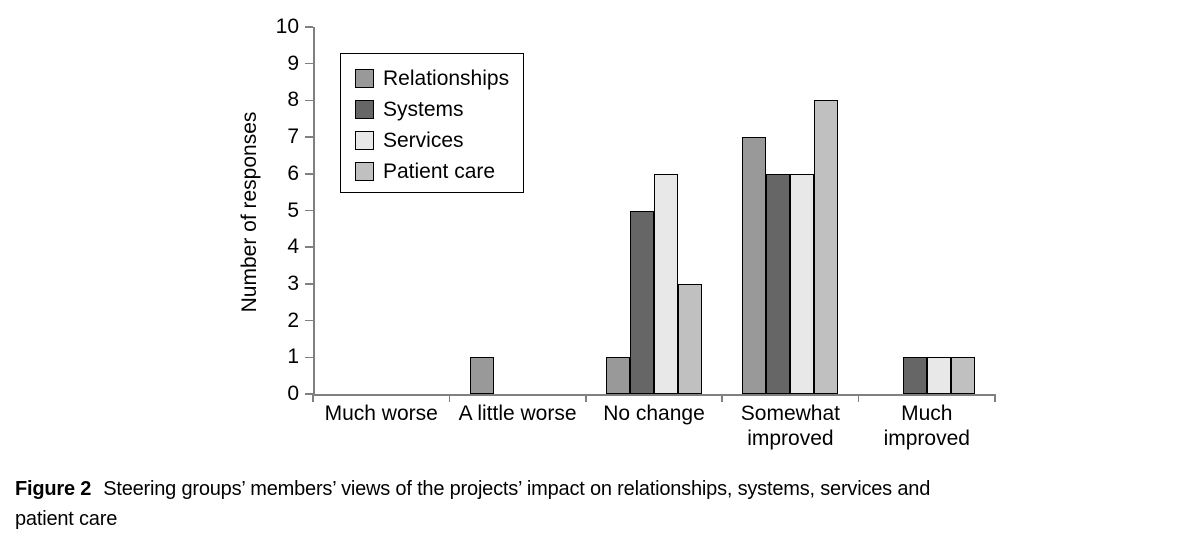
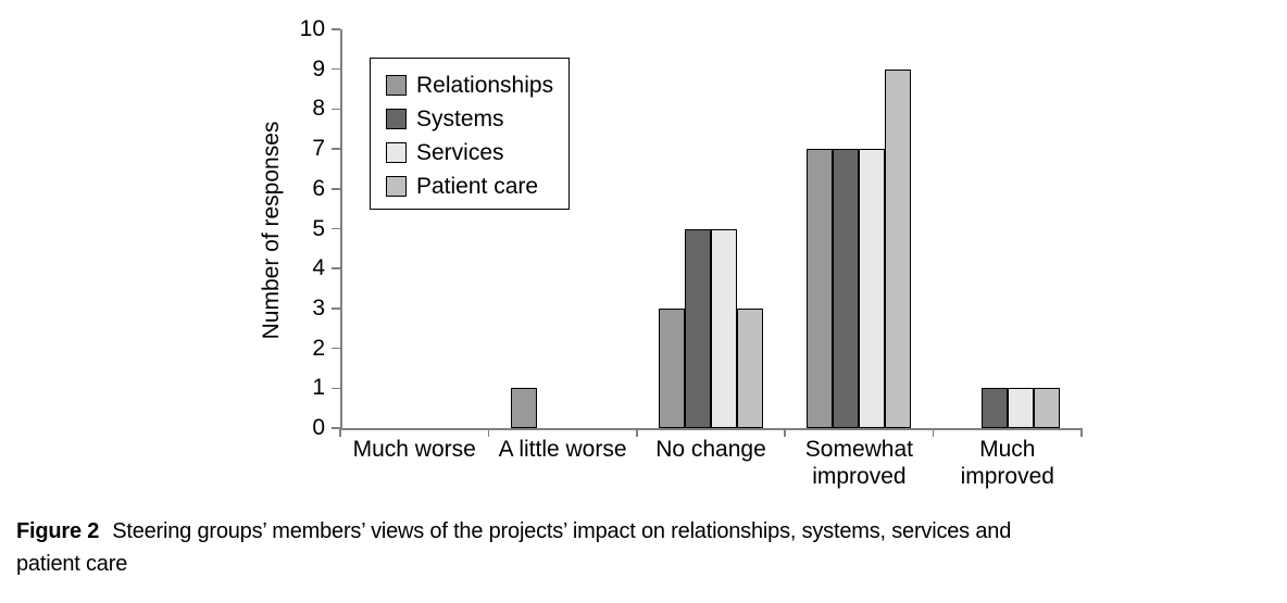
Relationships/No change: 1 -> 3
Services/No change: 6 -> 5
Systems/Somewhat improved: 6 -> 7
Services/Somewhat improved: 6 -> 7
Patient care/Somewhat improved: 8 -> 9
